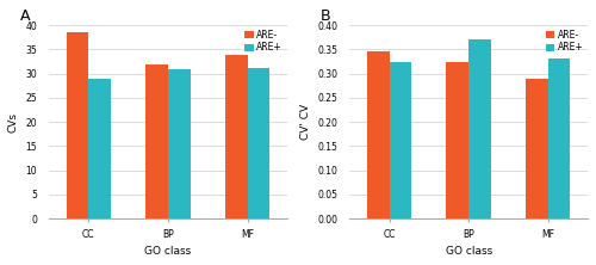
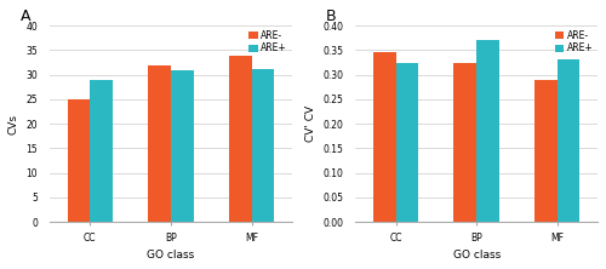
A/ARE-/CC: 38.5 -> 25.0
